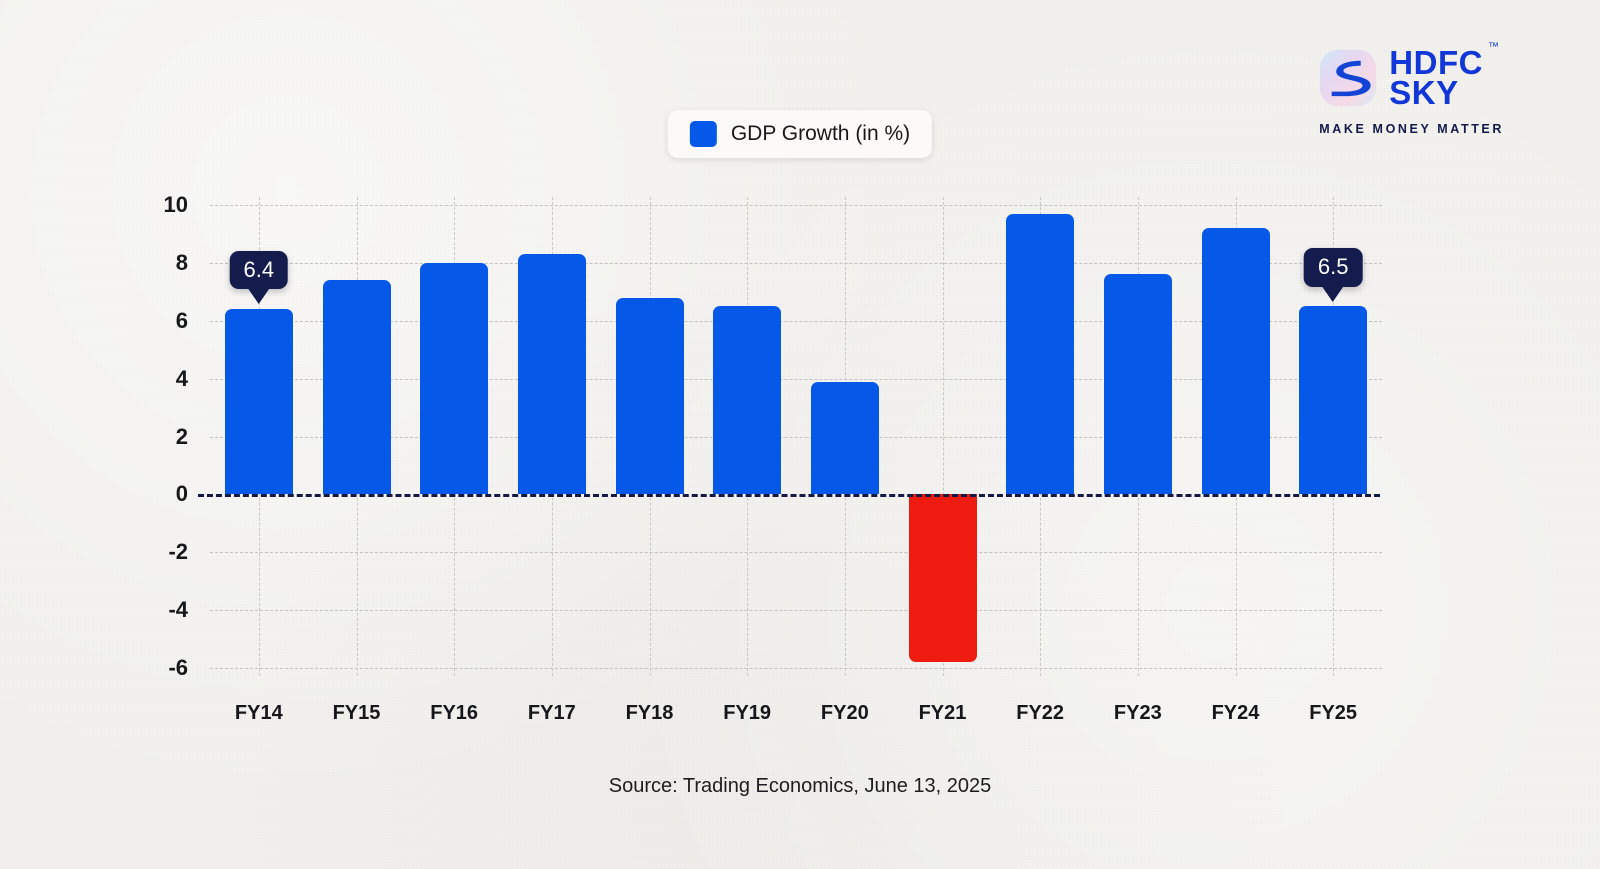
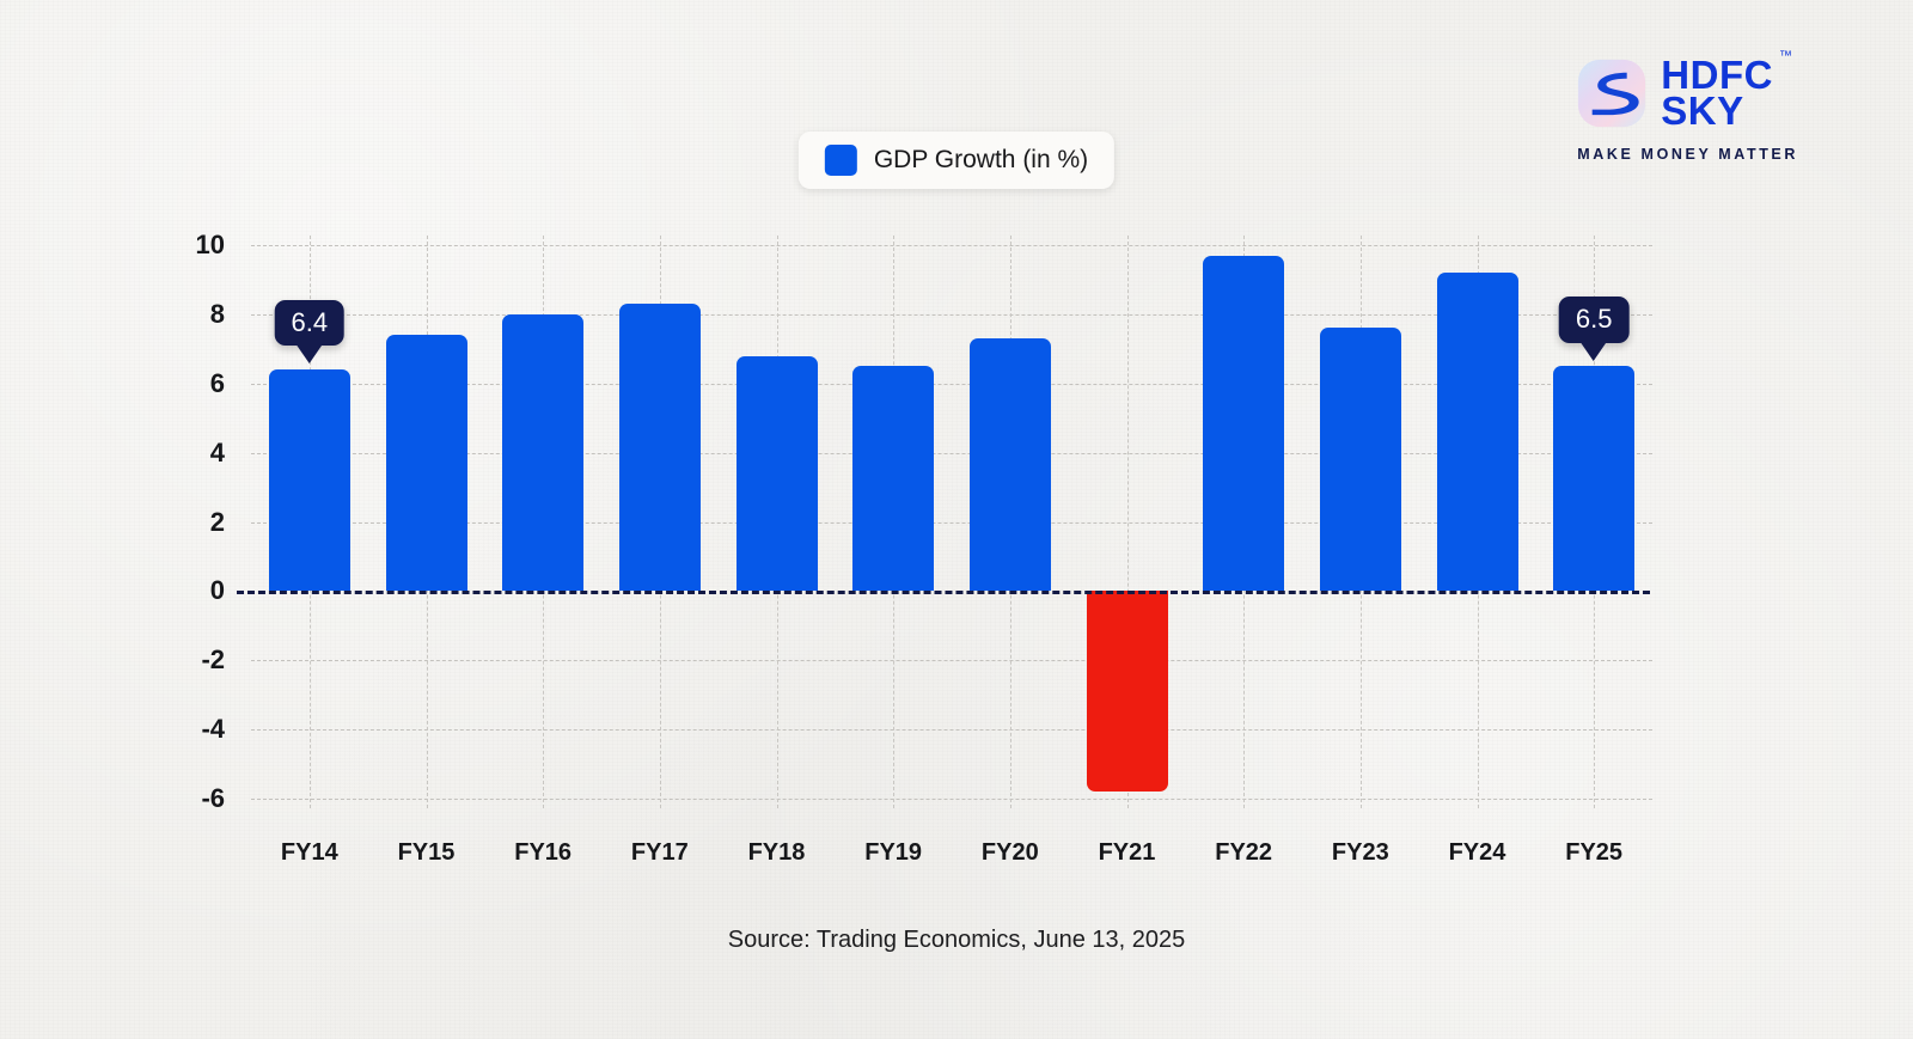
FY20: 3.9 -> 7.3
